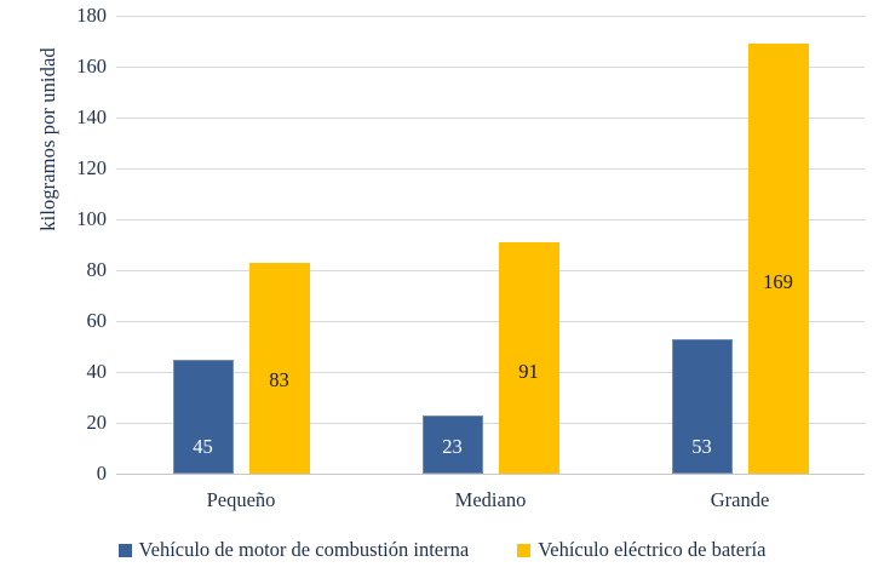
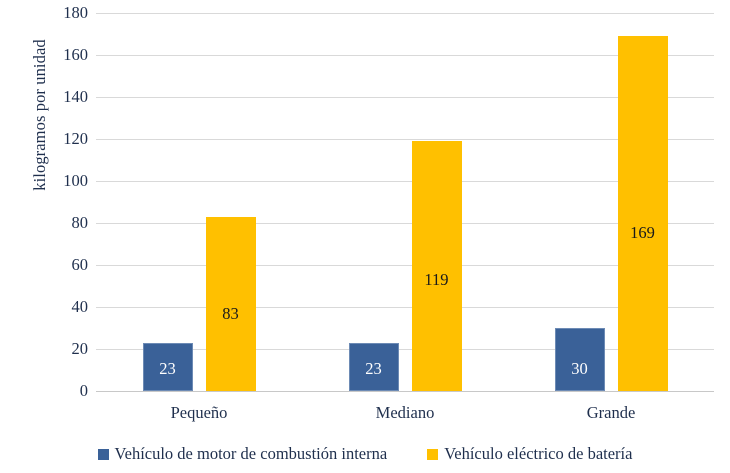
Vehículo de motor de combustión interna/Pequeño: 45 -> 23
Vehículo eléctrico de batería/Mediano: 91 -> 119
Vehículo de motor de combustión interna/Grande: 53 -> 30
